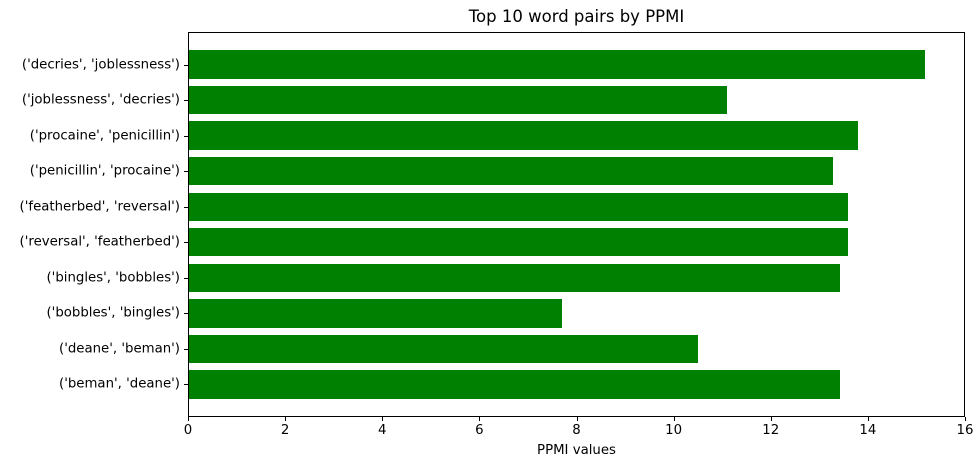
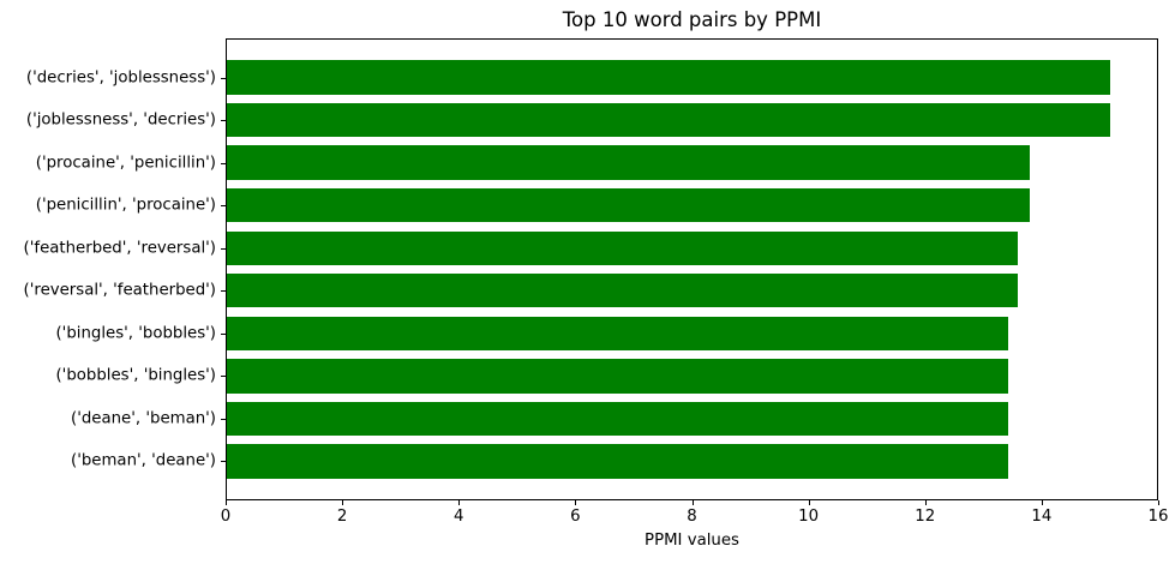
('joblessness', 'decries'): 11.1 -> 15.2
('penicillin', 'procaine'): 13.3 -> 13.8
('bobbles', 'bingles'): 7.7 -> 13.4
('deane', 'beman'): 10.5 -> 13.4
